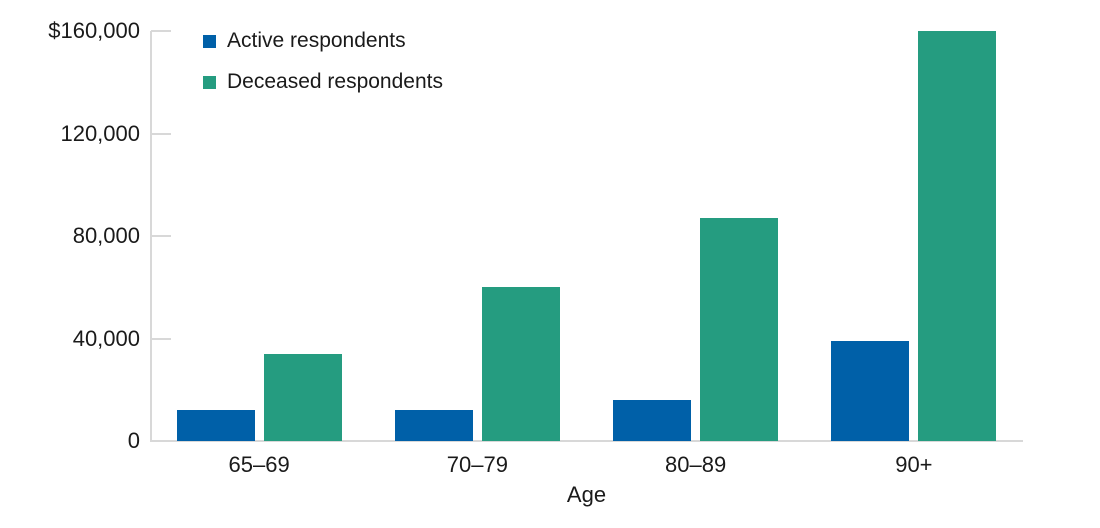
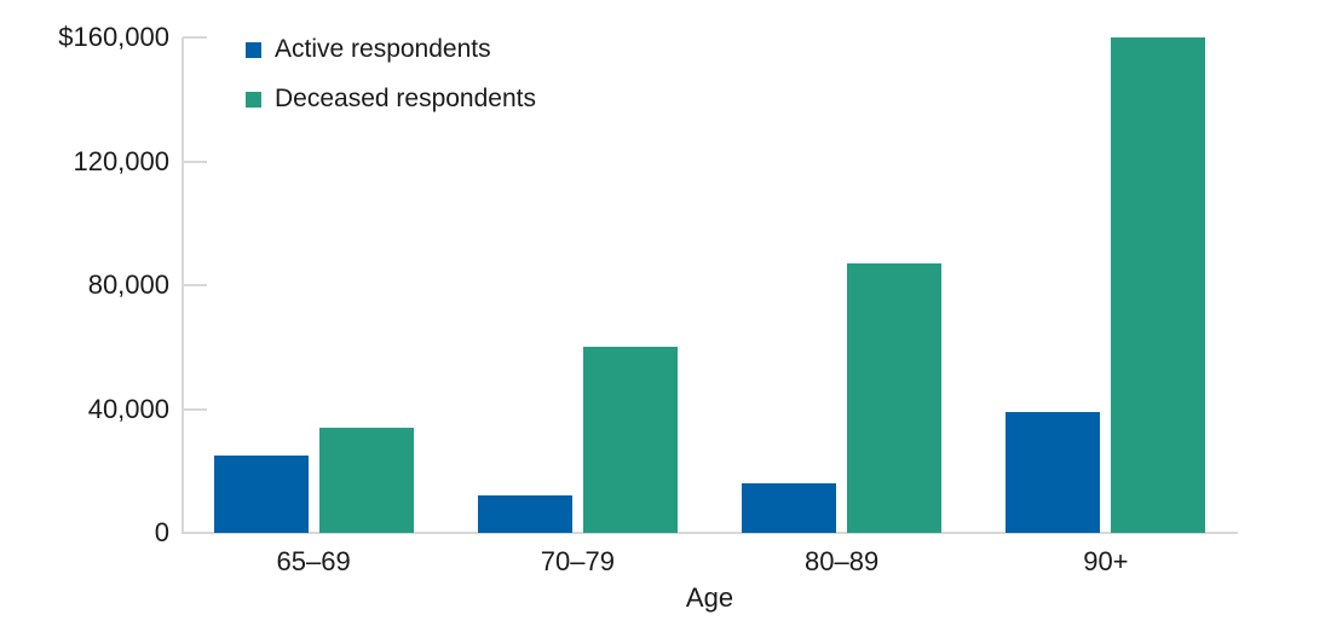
Active respondents/65–69: $12000 -> $25000
